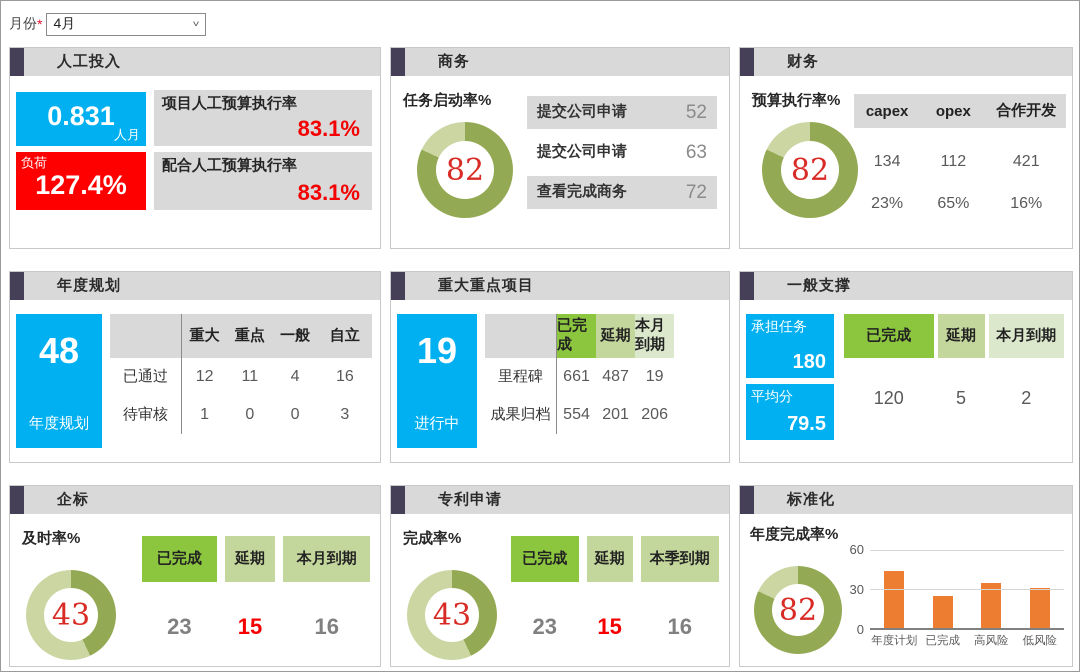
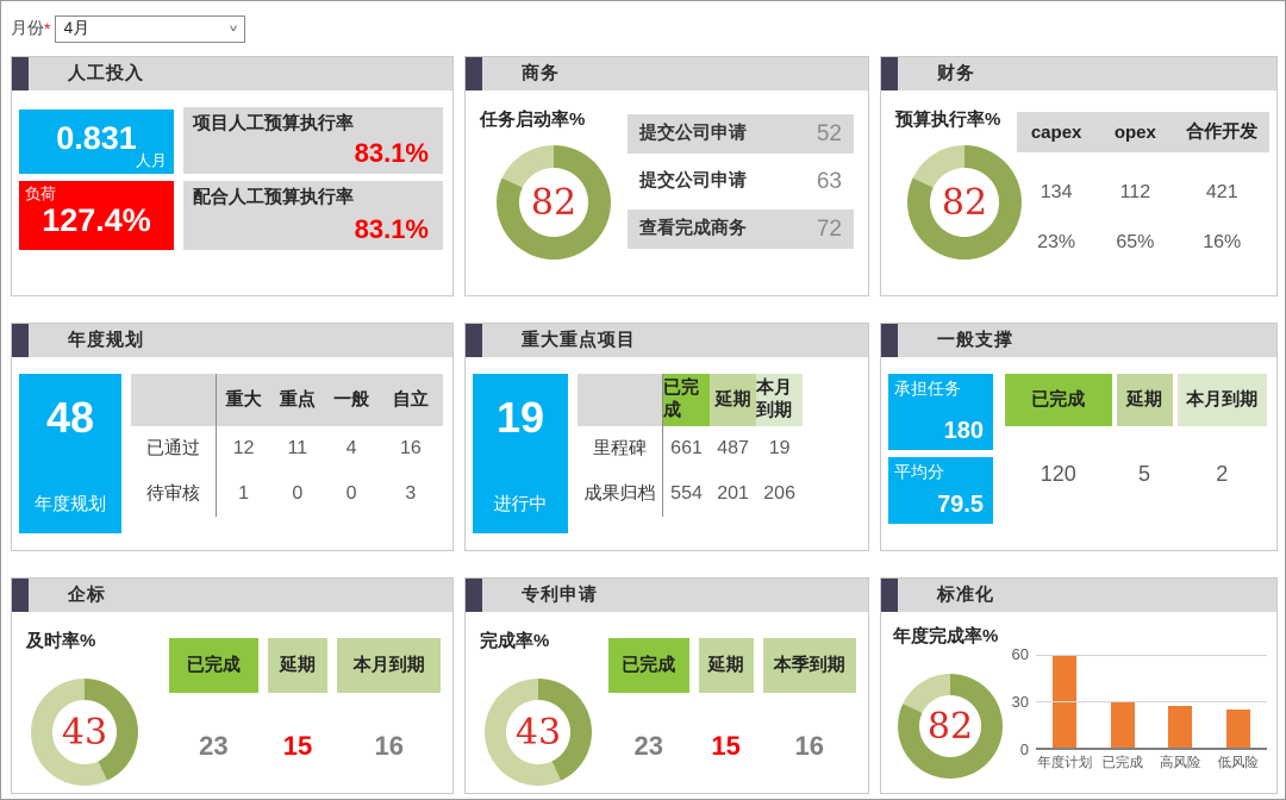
年度计划: 44 -> 60
已完成: 25 -> 29
高风险: 35 -> 27
低风险: 31 -> 25
